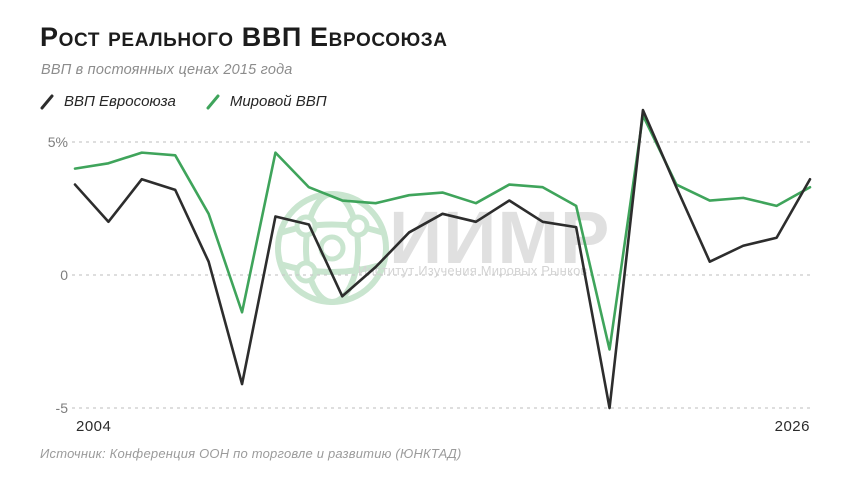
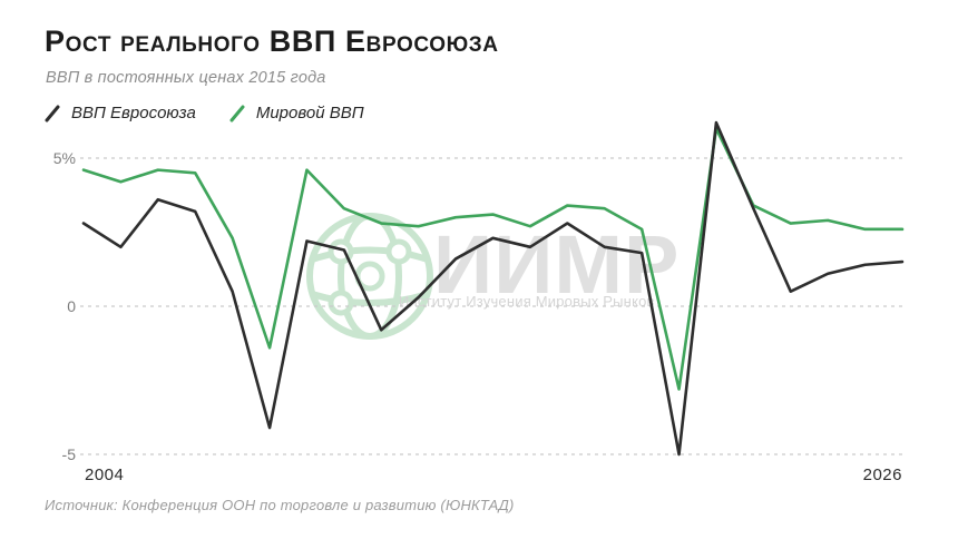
ВВП Евросоюза/2004: 3.4% -> 2.8%
Мировой ВВП/2004: 4.0% -> 4.6%
ВВП Евросоюза/2026: 3.6% -> 1.5%
Мировой ВВП/2026: 3.3% -> 2.6%
